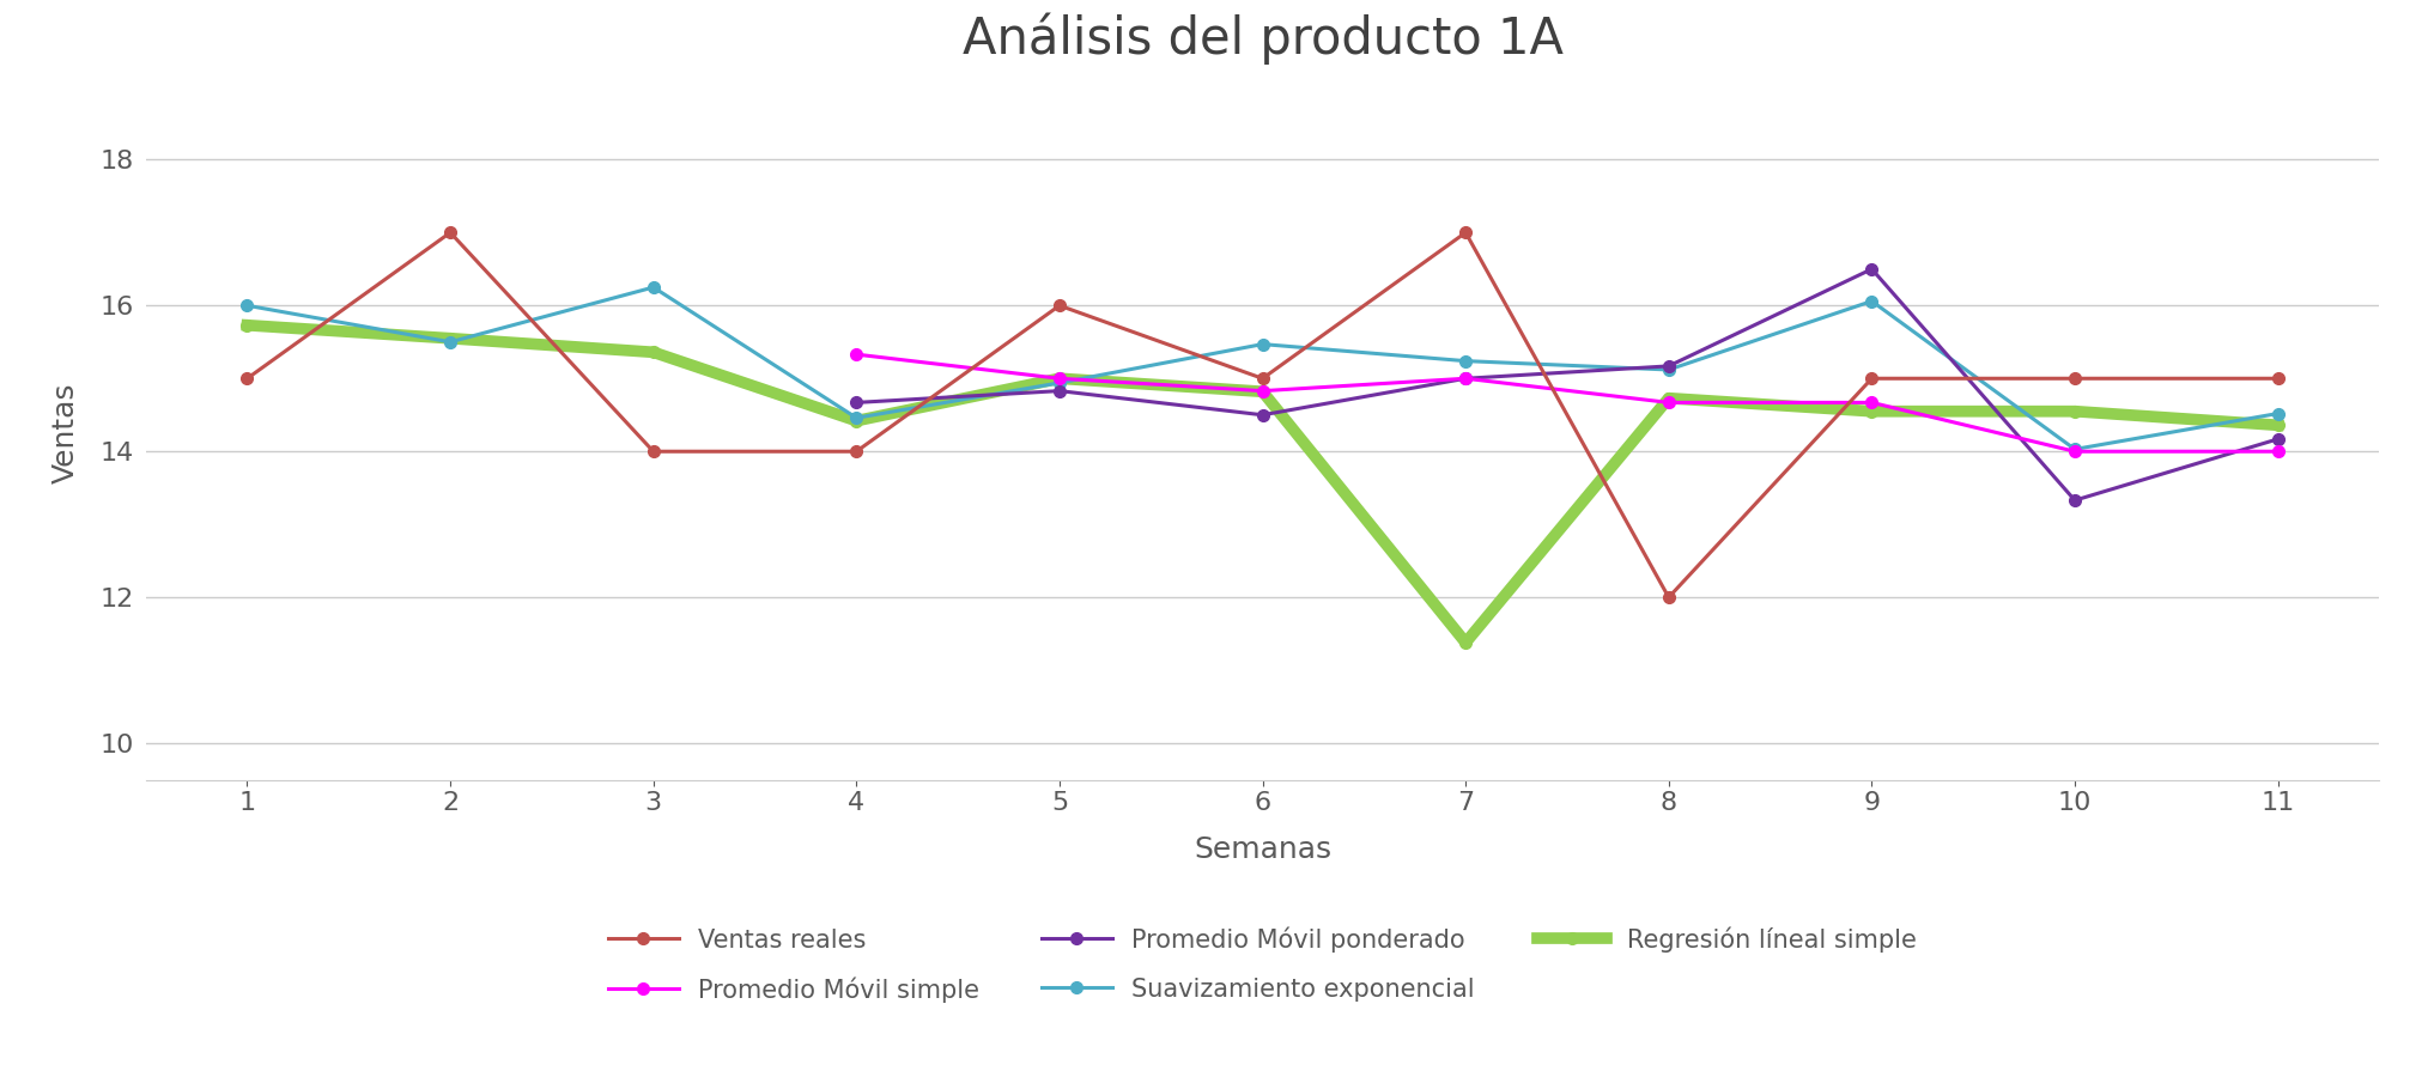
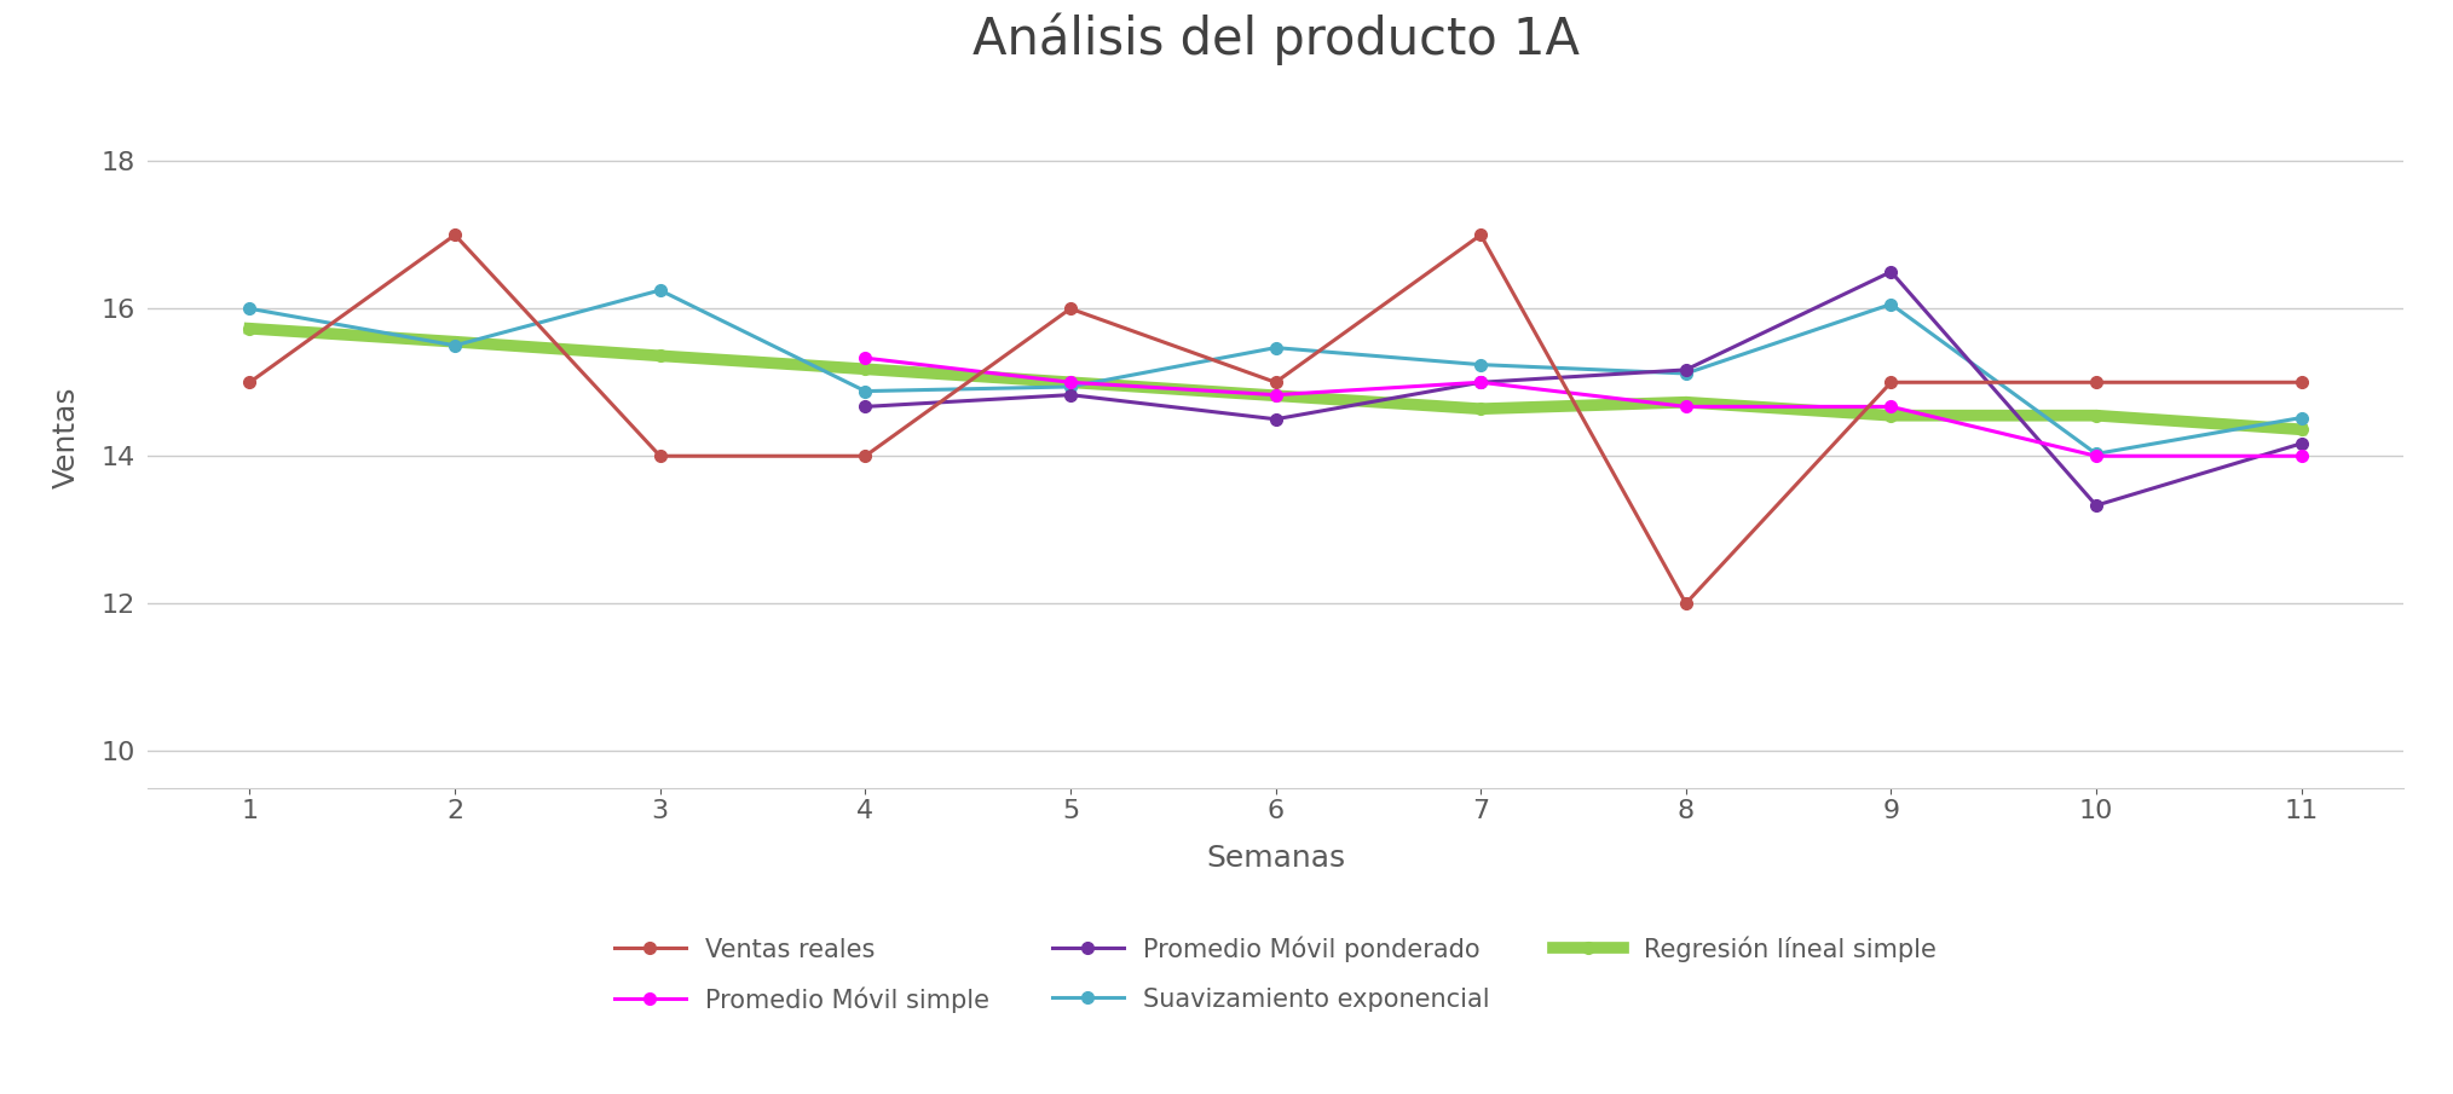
Suavizamiento exponencial/4: 14.46 -> 14.88
Regresión líneal simple/4: 14.42 -> 15.18
Regresión líneal simple/7: 11.38 -> 14.64
